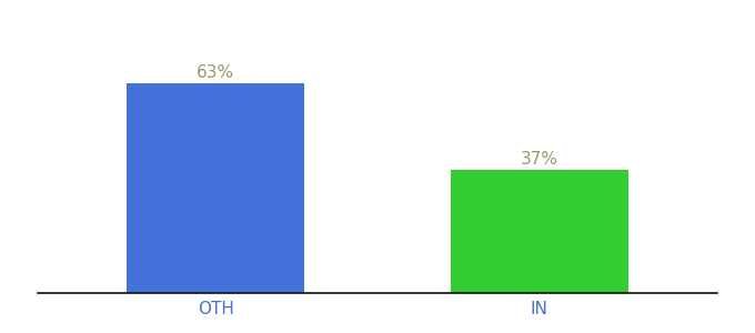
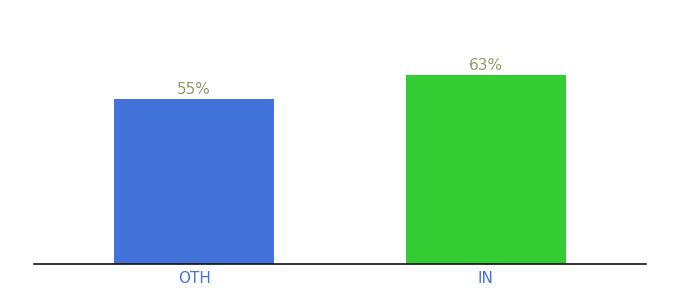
OTH: 63% -> 55%
IN: 37% -> 63%
